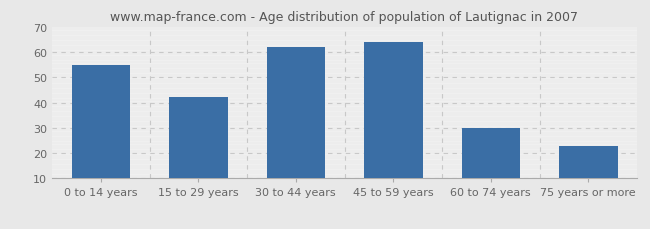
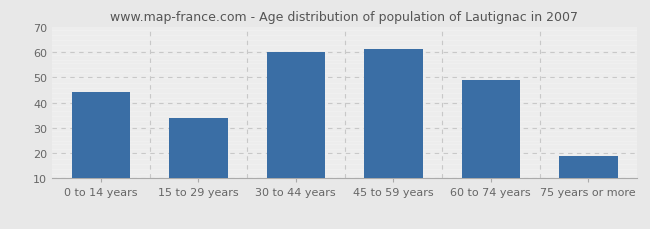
0 to 14 years: 55 -> 44
15 to 29 years: 42 -> 34
30 to 44 years: 62 -> 60
45 to 59 years: 64 -> 61
60 to 74 years: 30 -> 49
75 years or more: 23 -> 19
